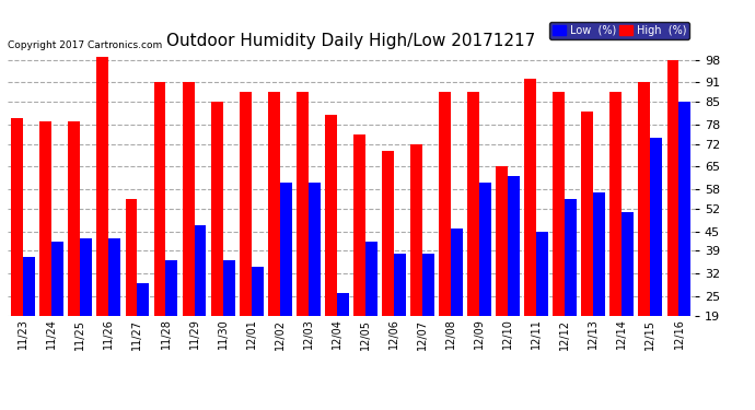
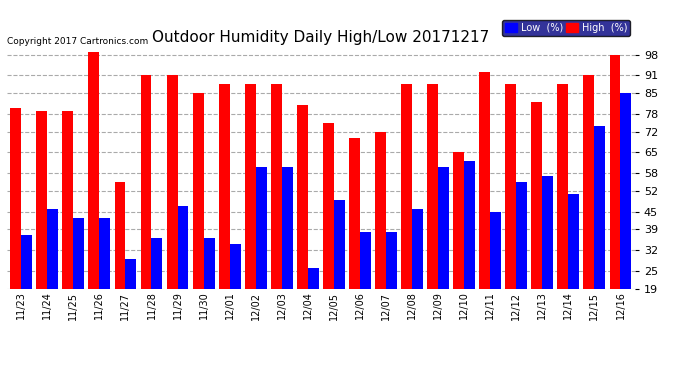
Low (%)/11/24: 42 -> 46
Low (%)/12/05: 42 -> 49
